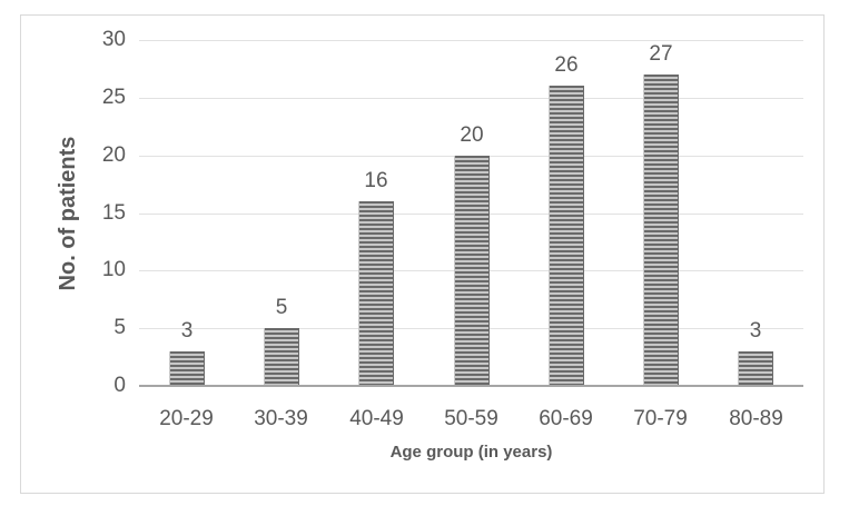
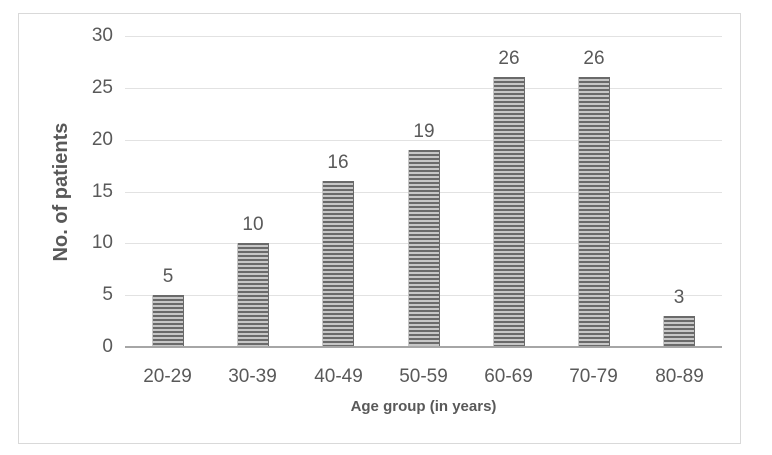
20-29: 3 -> 5
30-39: 5 -> 10
50-59: 20 -> 19
70-79: 27 -> 26
